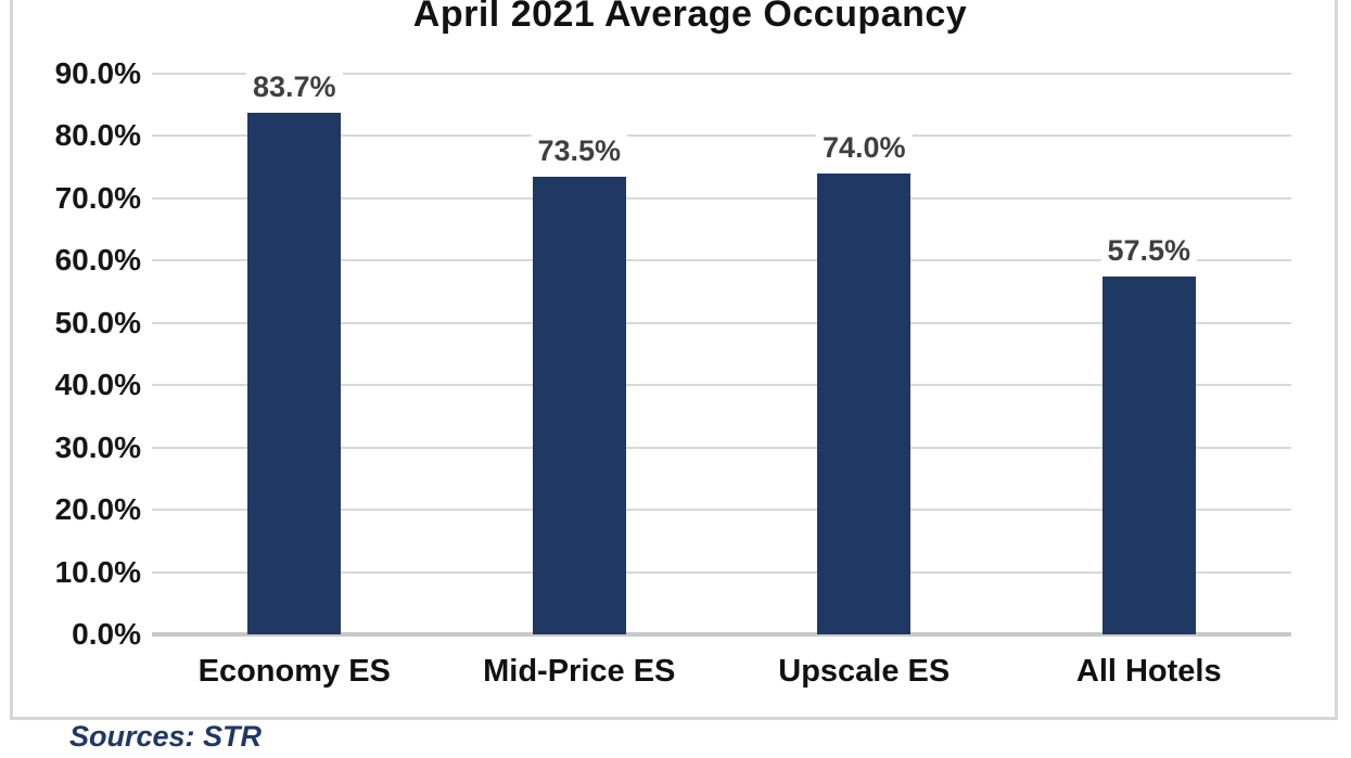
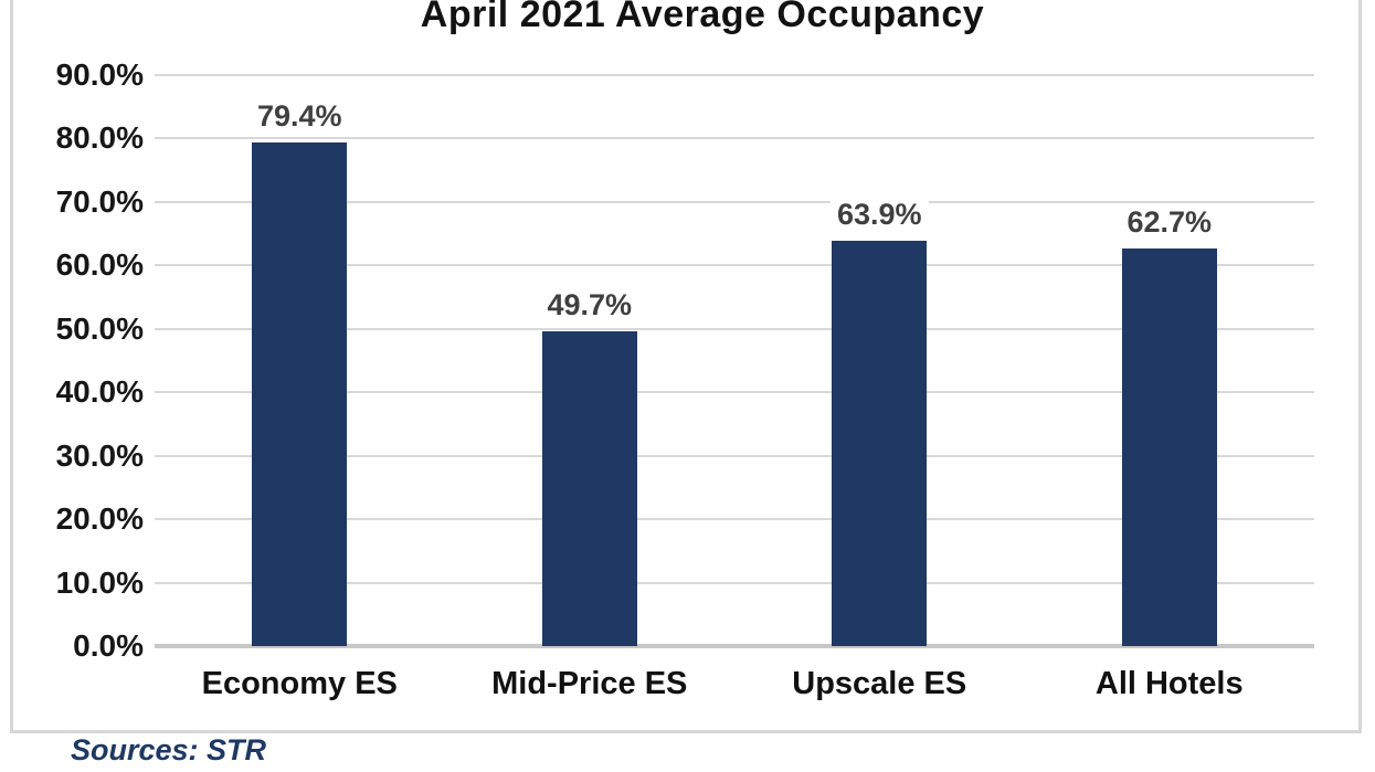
Economy ES: 83.7% -> 79.4%
Mid-Price ES: 73.5% -> 49.7%
Upscale ES: 74.0% -> 63.9%
All Hotels: 57.5% -> 62.7%
